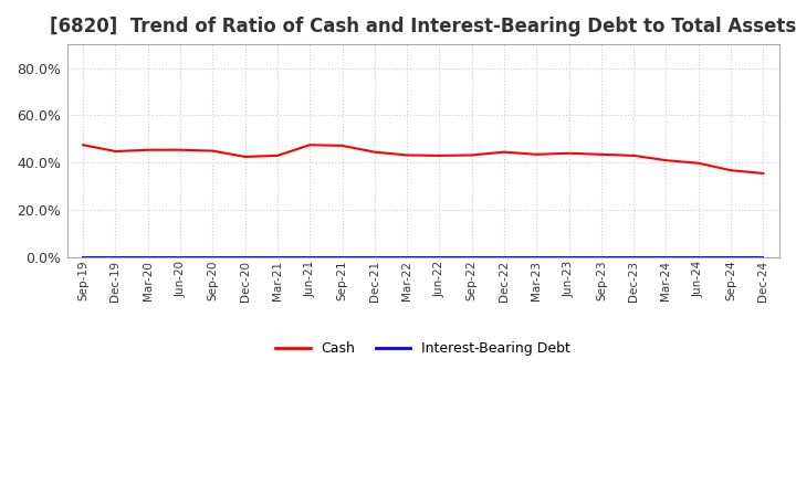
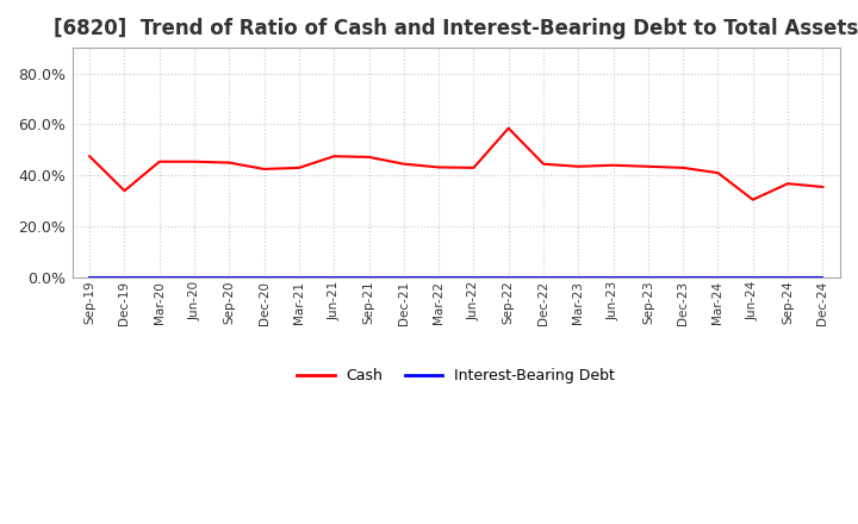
Cash/Dec-19: 44.8% -> 34.0%
Cash/Sep-22: 43.2% -> 58.5%
Cash/Jun-24: 39.8% -> 30.5%
